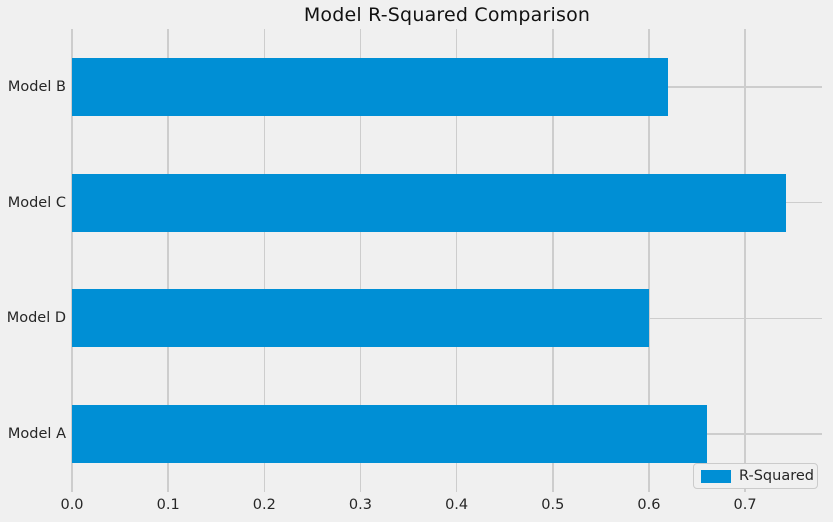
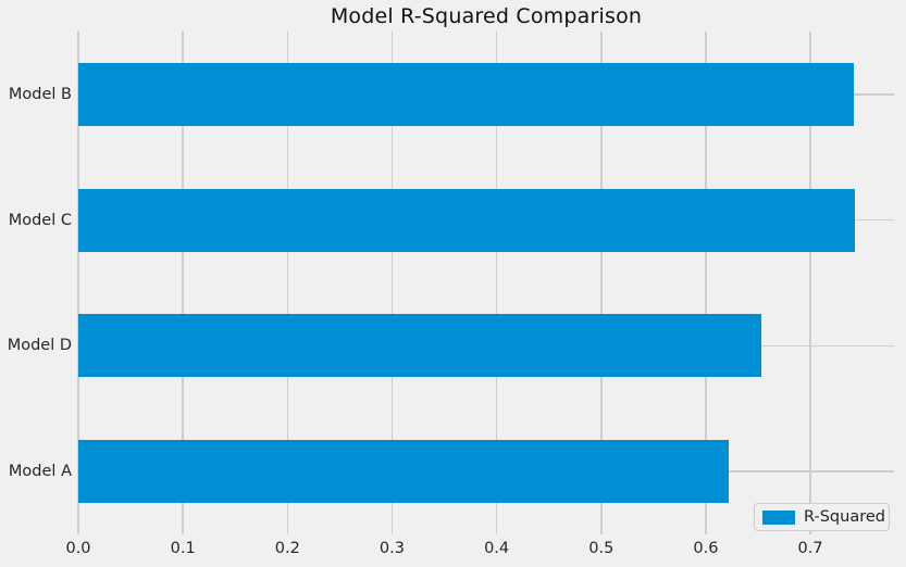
Model B: 0.62 -> 0.74
Model D: 0.60 -> 0.65
Model A: 0.66 -> 0.62
